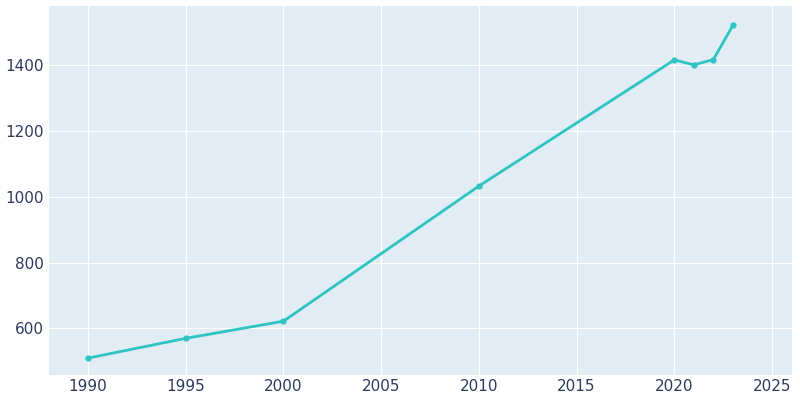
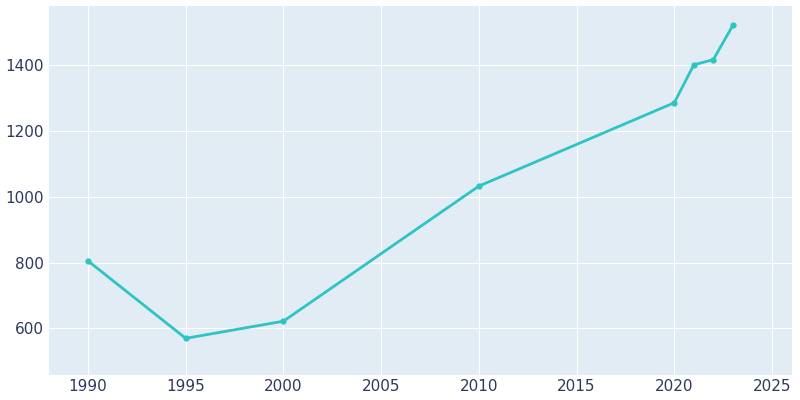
1990: 510 -> 805
2020: 1415 -> 1285
